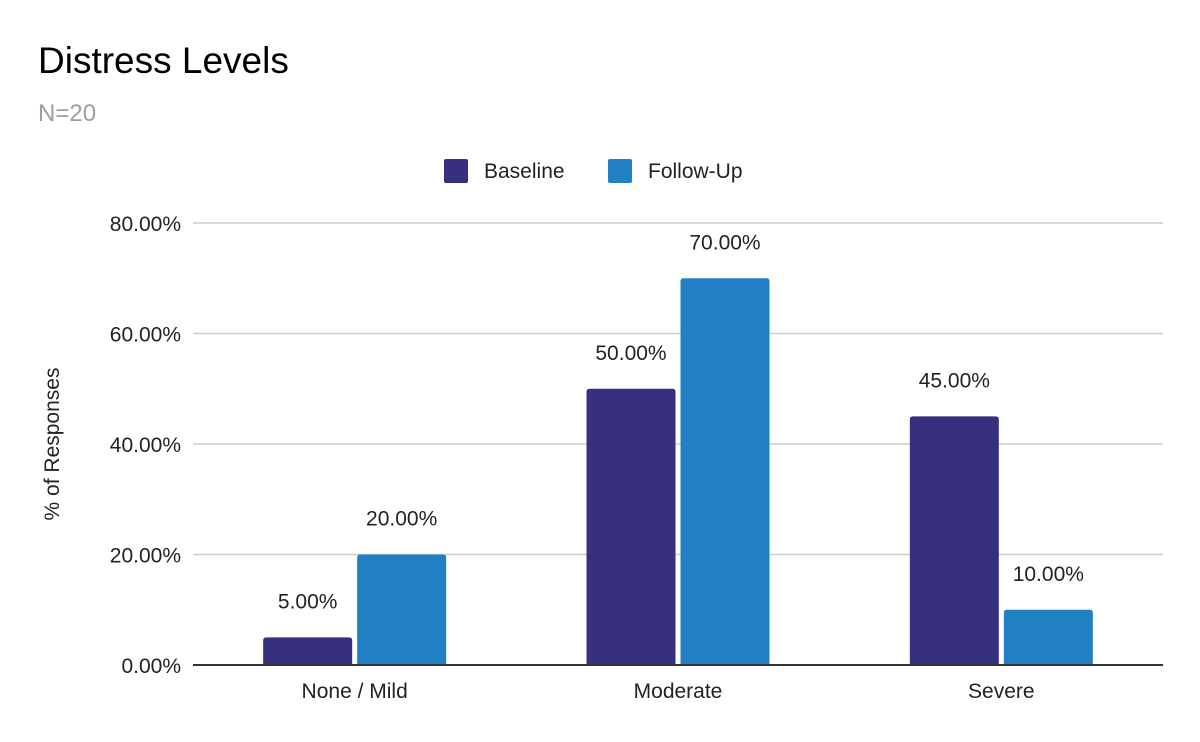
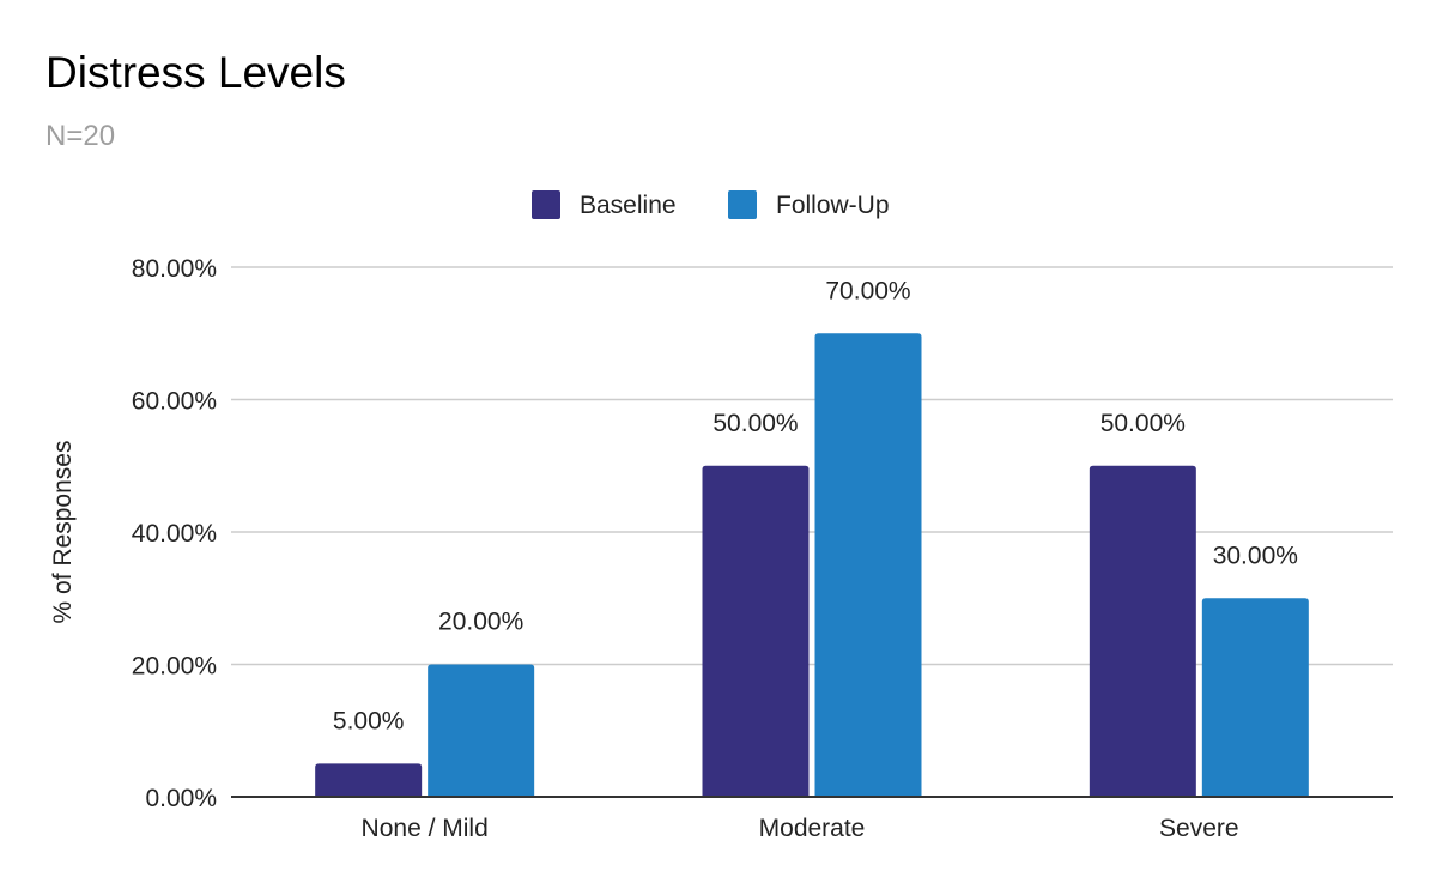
Baseline/Severe: 45.00% -> 50.00%
Follow-Up/Severe: 10.00% -> 30.00%
